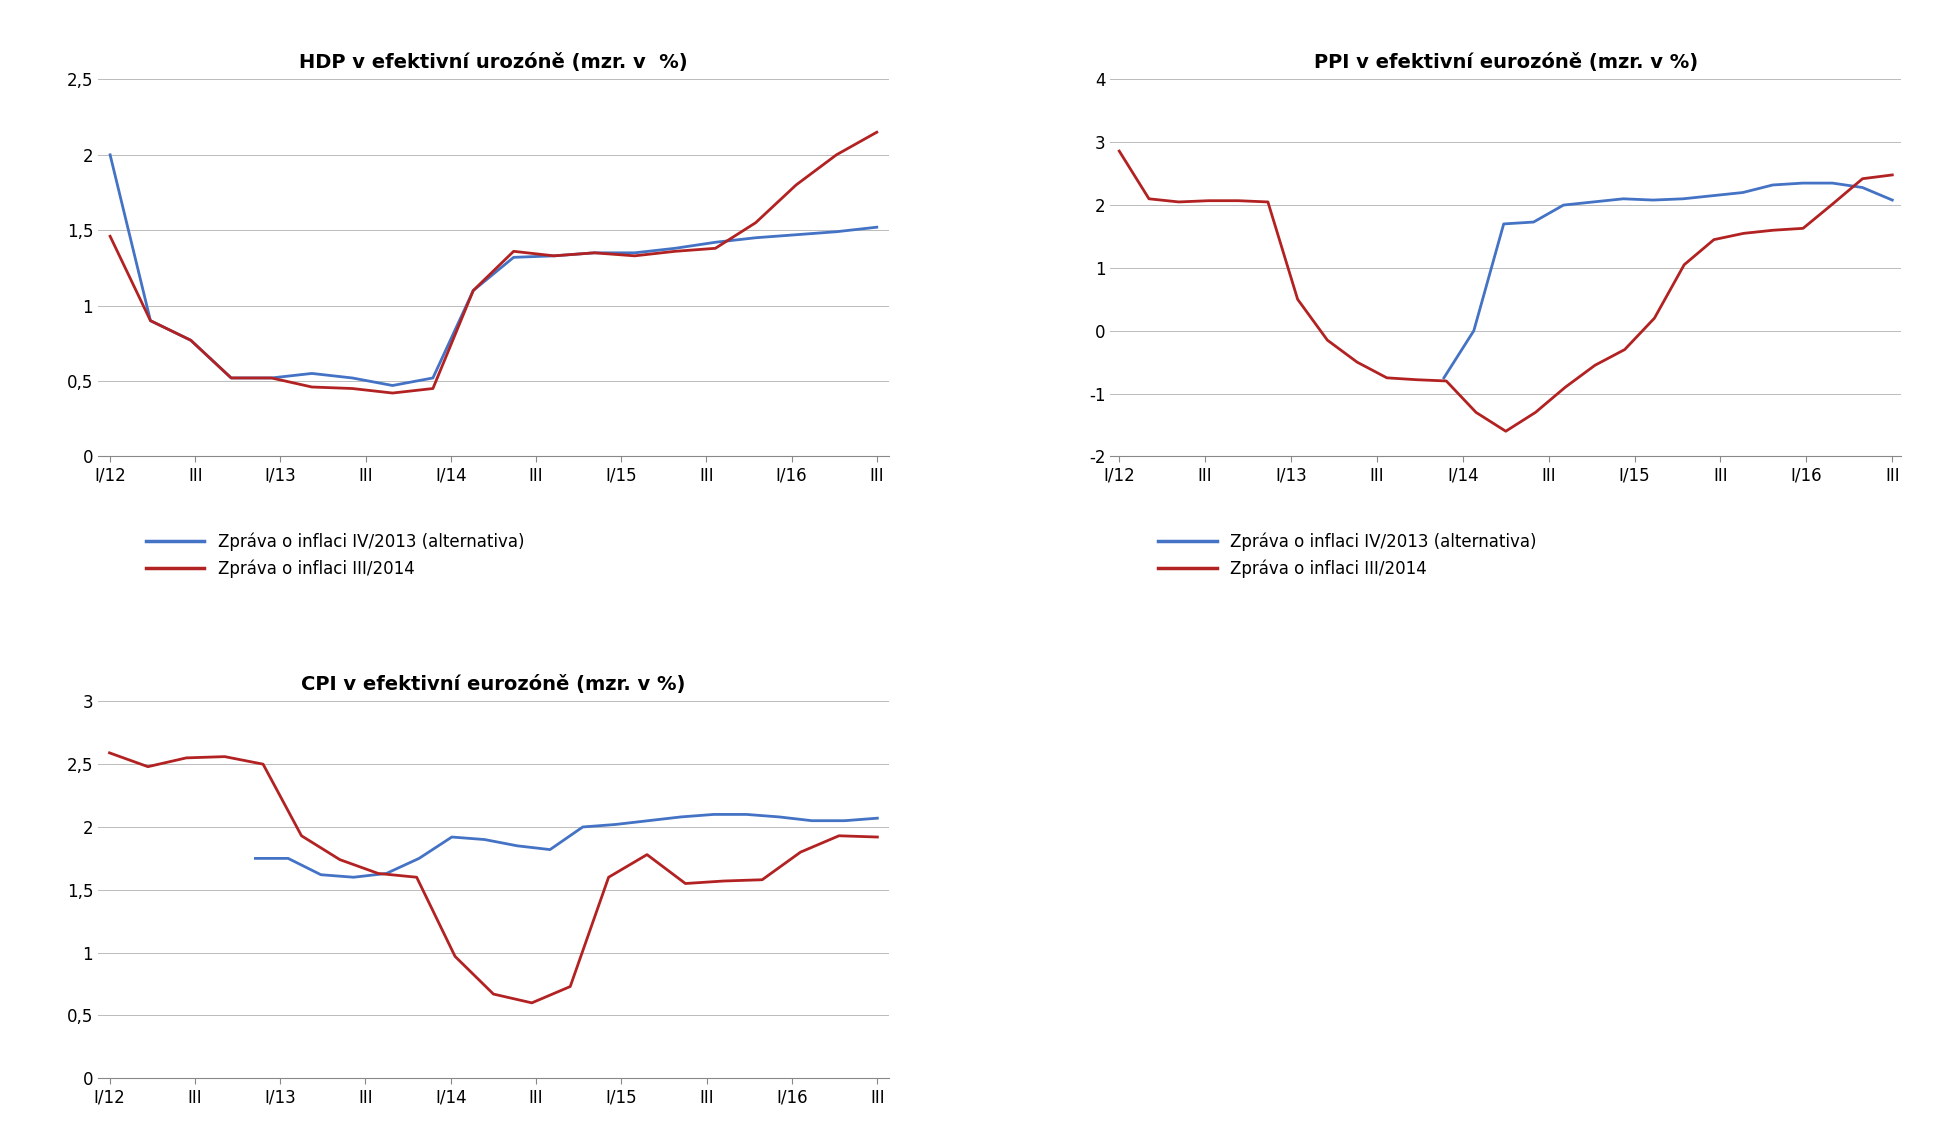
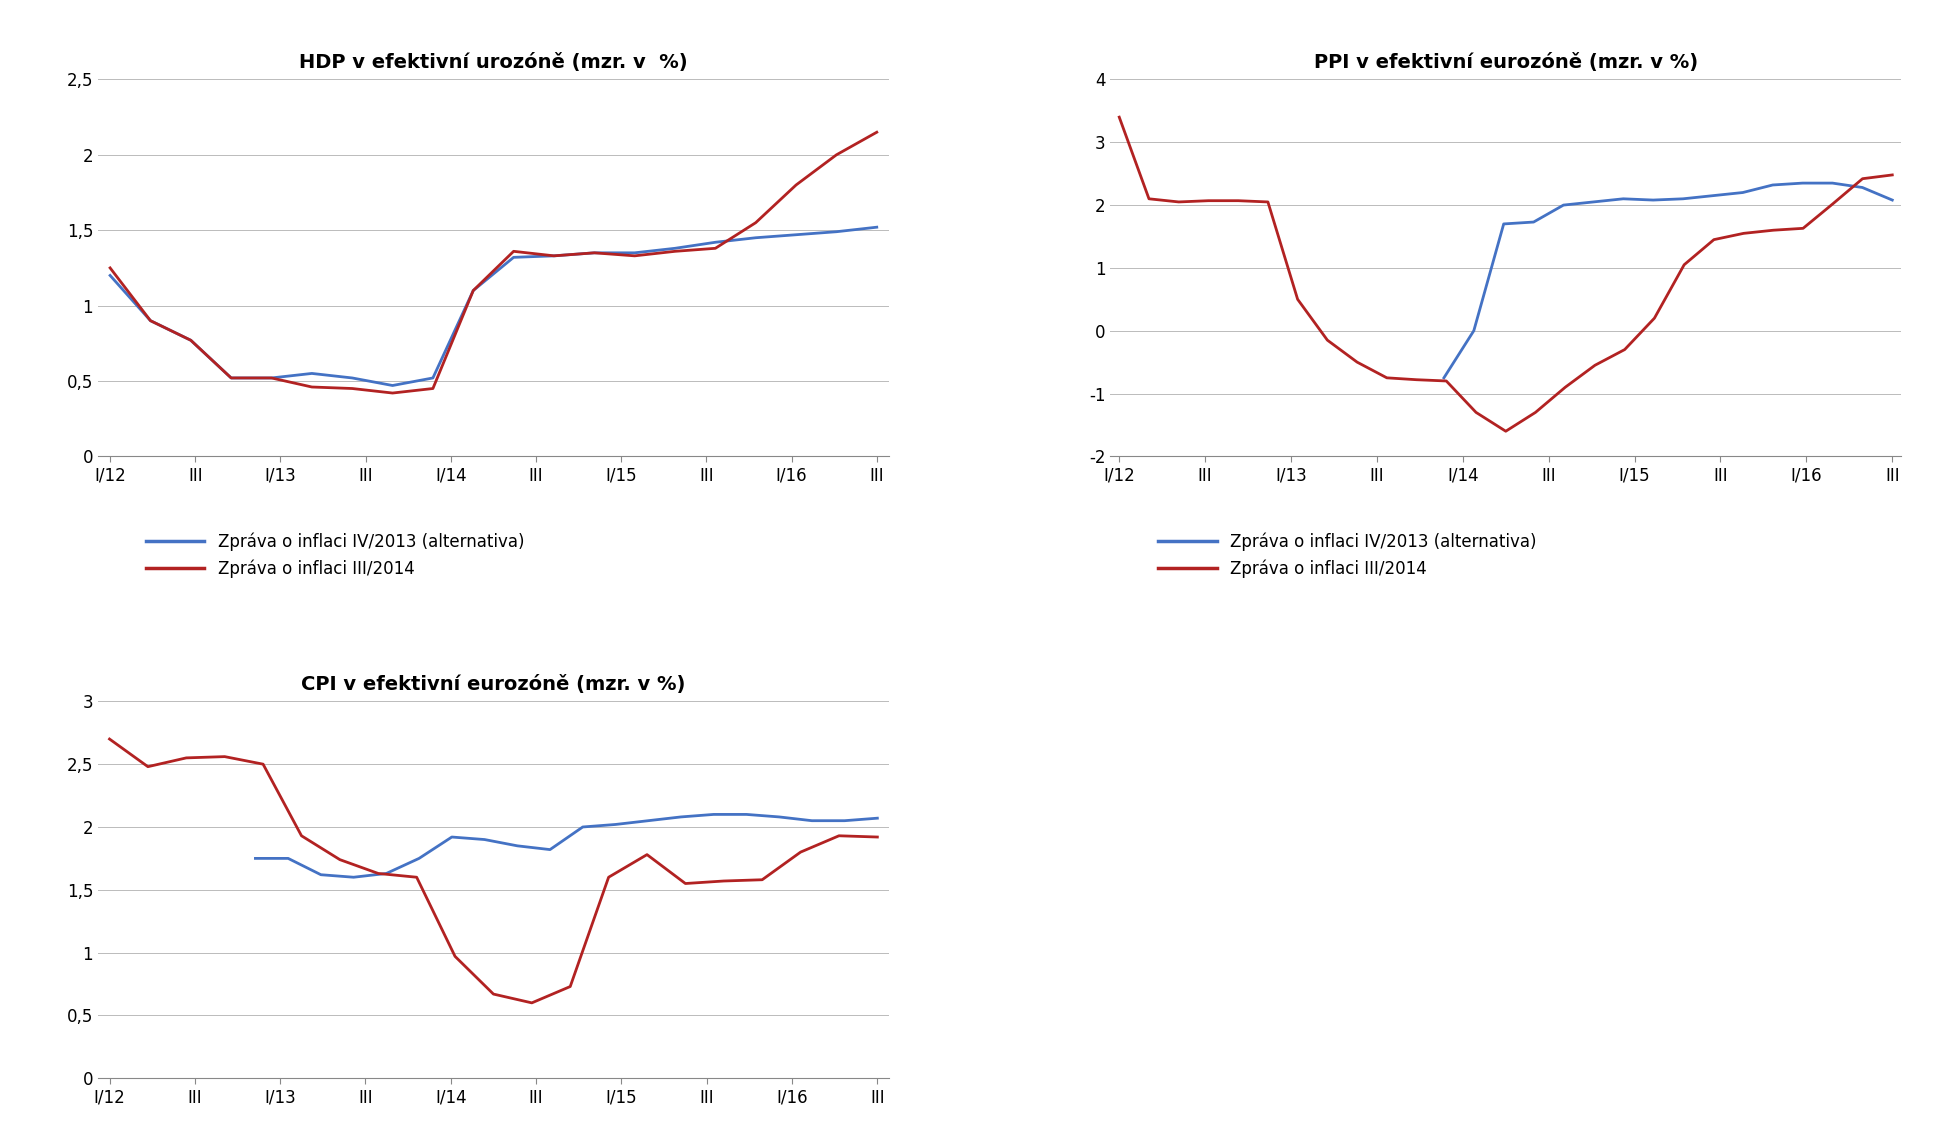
HDP v efektivní urozóně (mzr. v %)/Zpráva o inflaci IV/2013 (alternativa)/I/12: 2,00 -> 1,20
HDP v efektivní urozóně (mzr. v %)/Zpráva o inflaci III/2014/I/12: 1,46 -> 1,25
PPI v efektivní eurozóně (mzr. v %)/Zpráva o inflaci III/2014/I/12: 2.86 -> 3.40
CPI v efektivní eurozóně (mzr. v %)/Zpráva o inflaci III/2014/I/12: 2,59 -> 2,70
